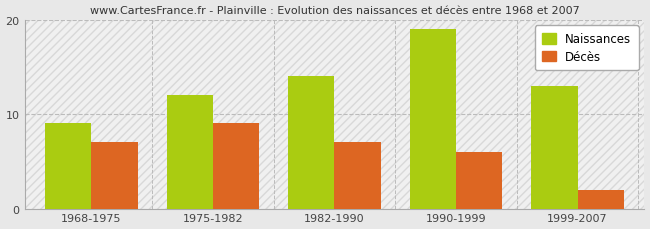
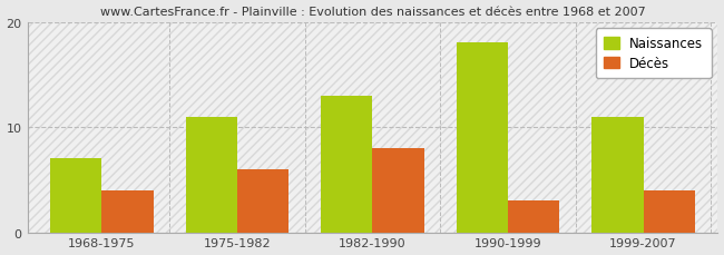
Naissances/1968-1975: 9 -> 7
Décès/1968-1975: 7 -> 4
Naissances/1975-1982: 12 -> 11
Décès/1975-1982: 9 -> 6
Naissances/1982-1990: 14 -> 13
Décès/1982-1990: 7 -> 8
Naissances/1990-1999: 19 -> 18
Décès/1990-1999: 6 -> 3
Naissances/1999-2007: 13 -> 11
Décès/1999-2007: 2 -> 4
